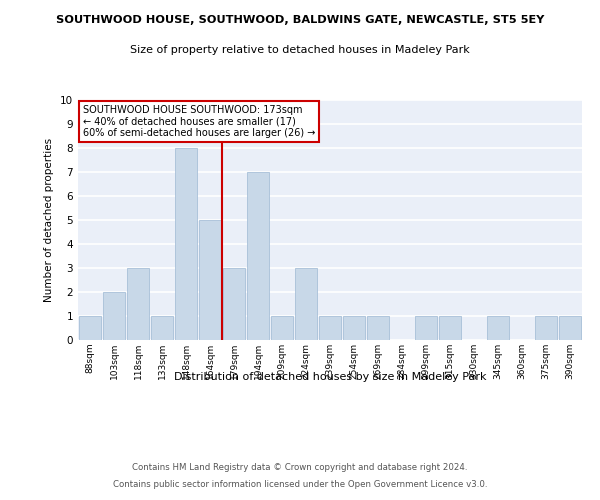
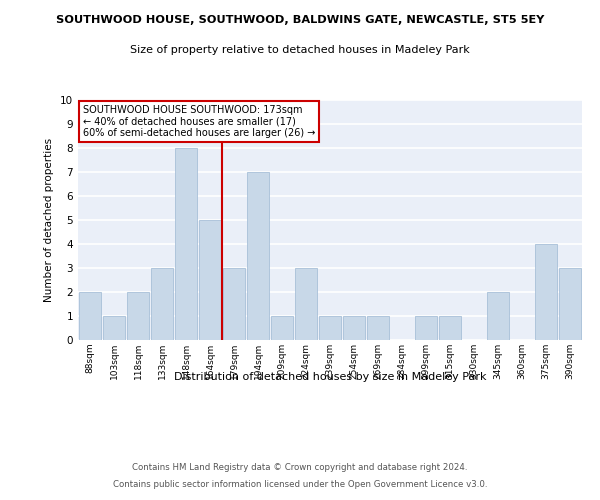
88sqm: 1 -> 2
103sqm: 2 -> 1
118sqm: 3 -> 2
133sqm: 1 -> 3
345sqm: 1 -> 2
375sqm: 1 -> 4
390sqm: 1 -> 3
